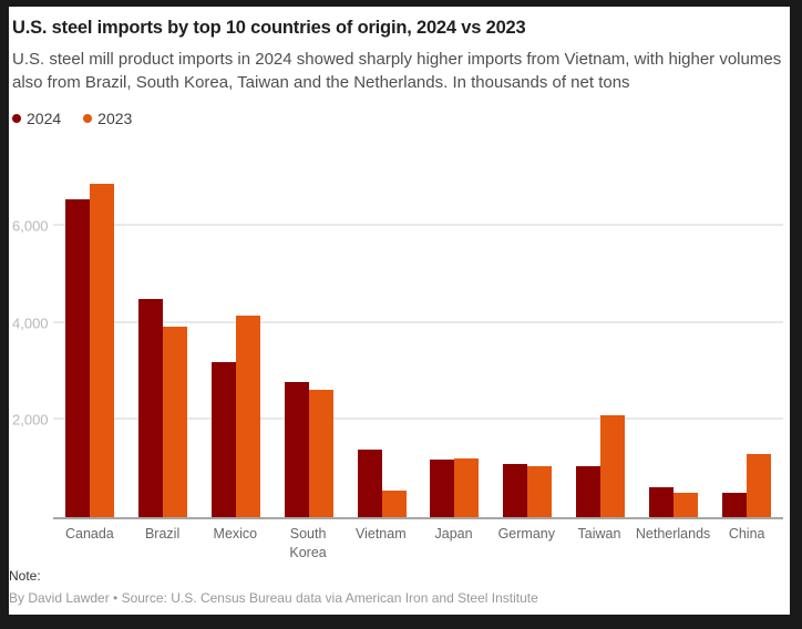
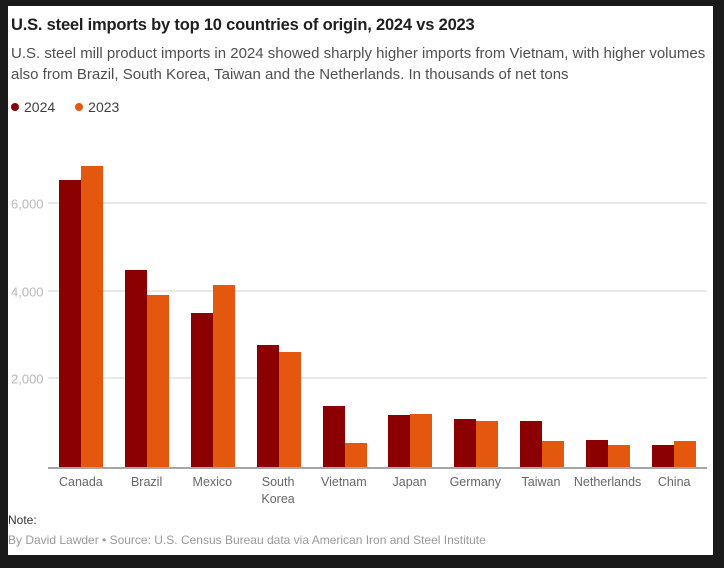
2024/Mexico: 3200 -> 3500
2023/Taiwan: 2100 -> 600
2023/China: 1300 -> 600
